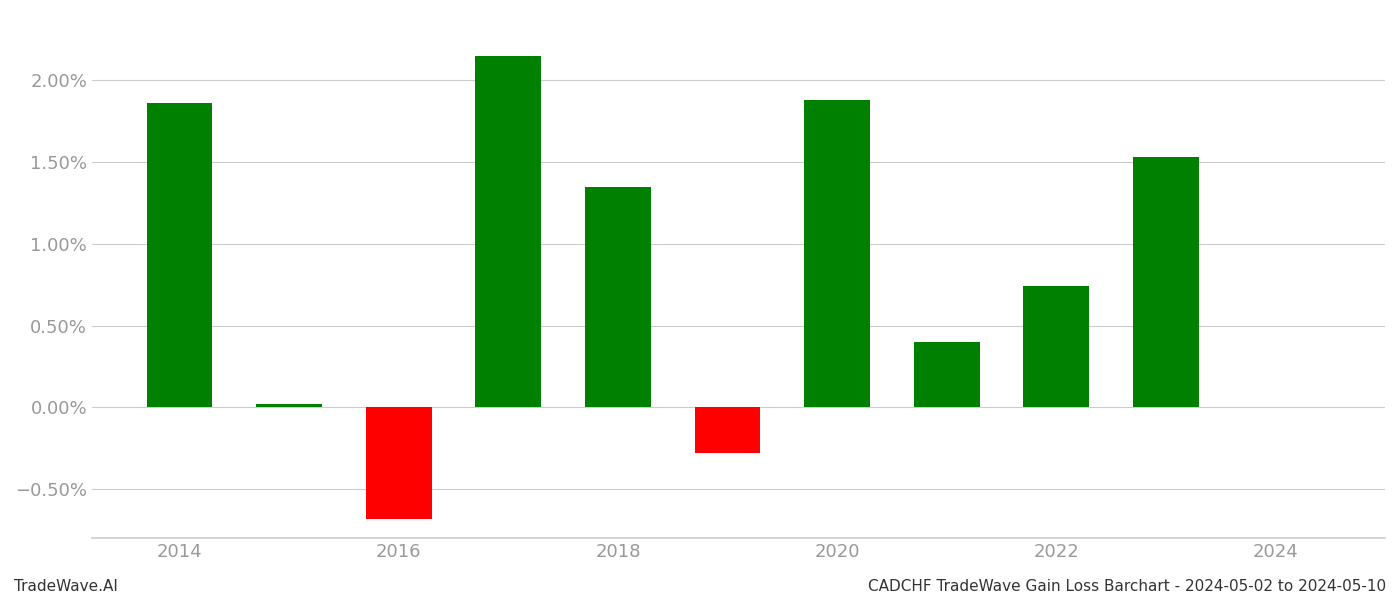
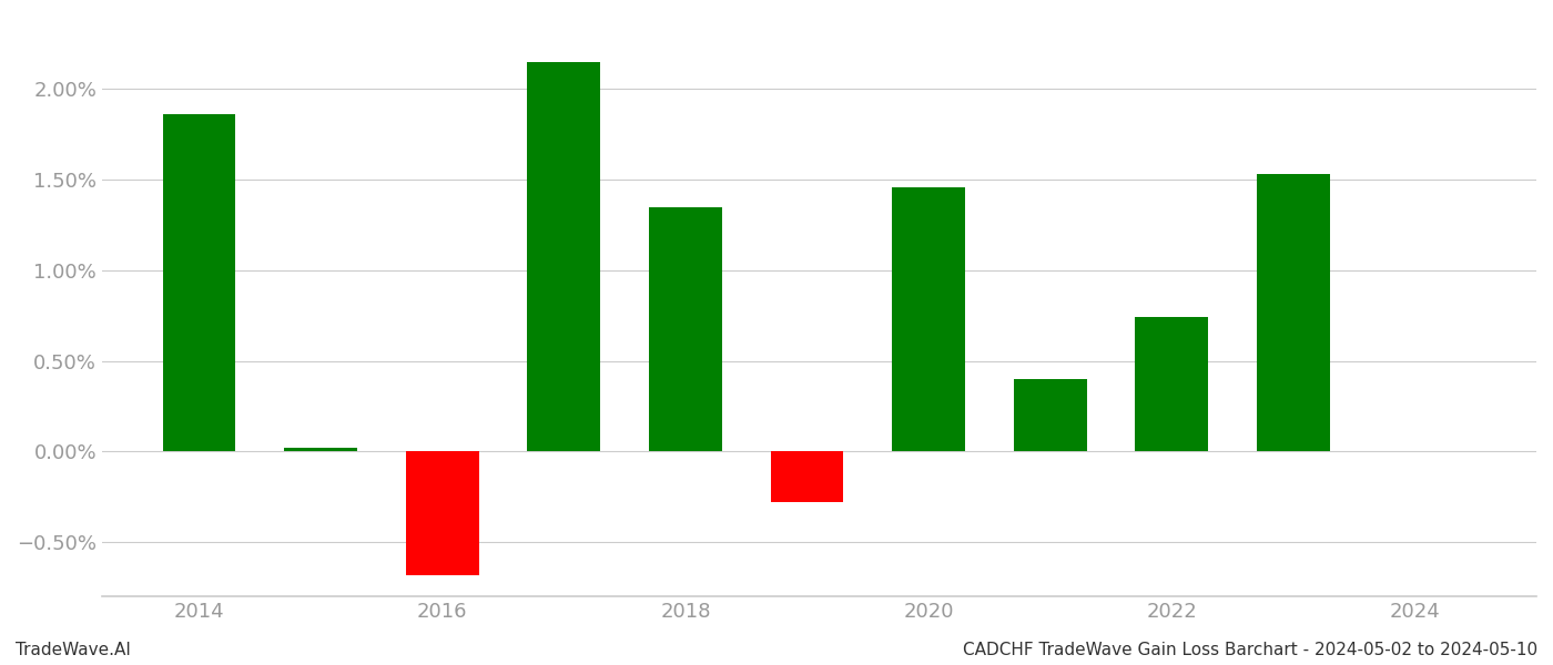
2020: 1.88% -> 1.46%
